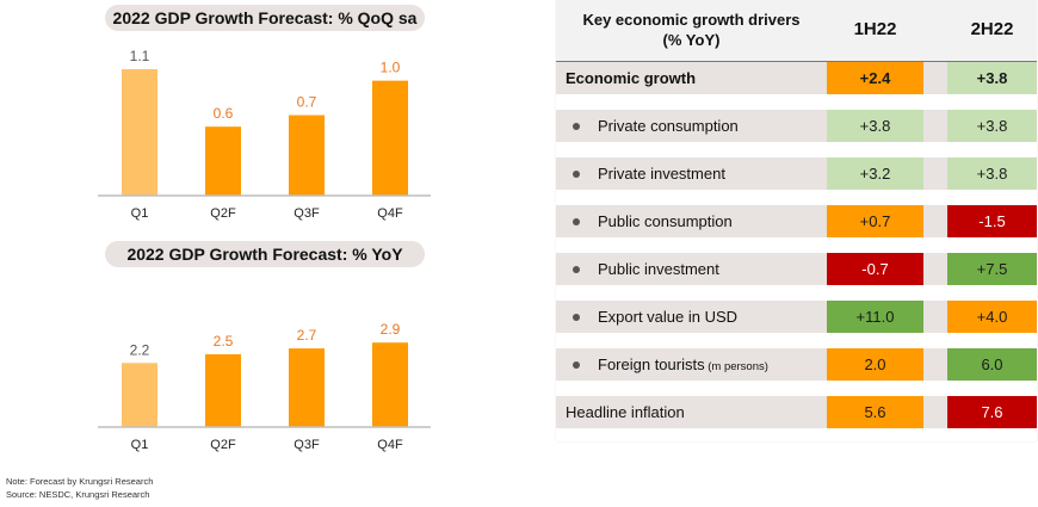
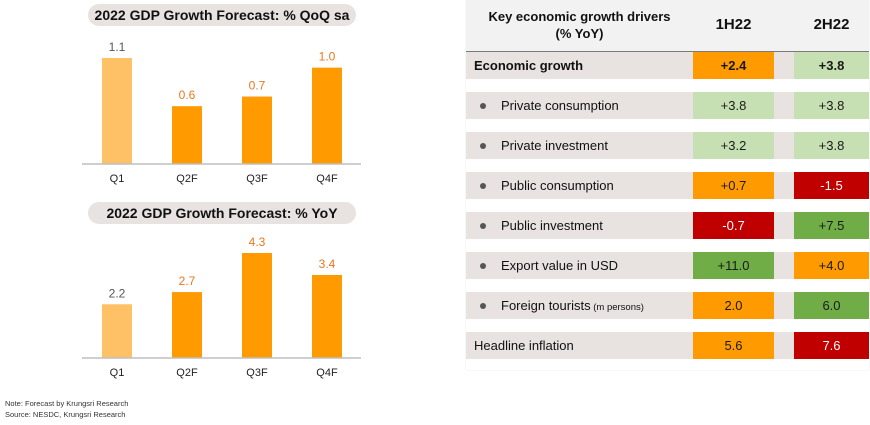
2022 GDP Growth Forecast: % YoY/Q2F: 2.5 -> 2.7
2022 GDP Growth Forecast: % YoY/Q3F: 2.7 -> 4.3
2022 GDP Growth Forecast: % YoY/Q4F: 2.9 -> 3.4
